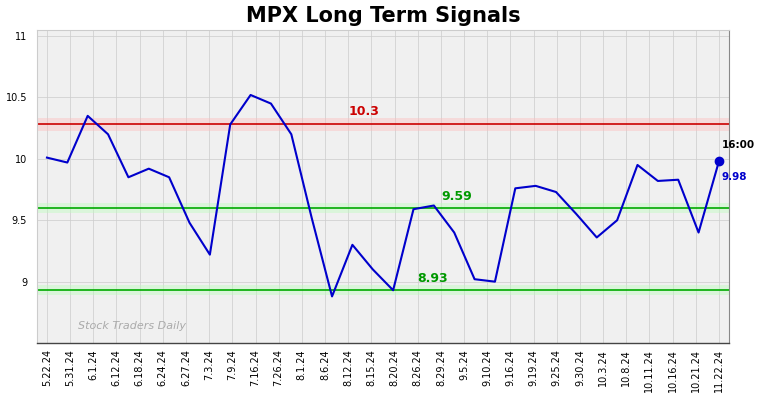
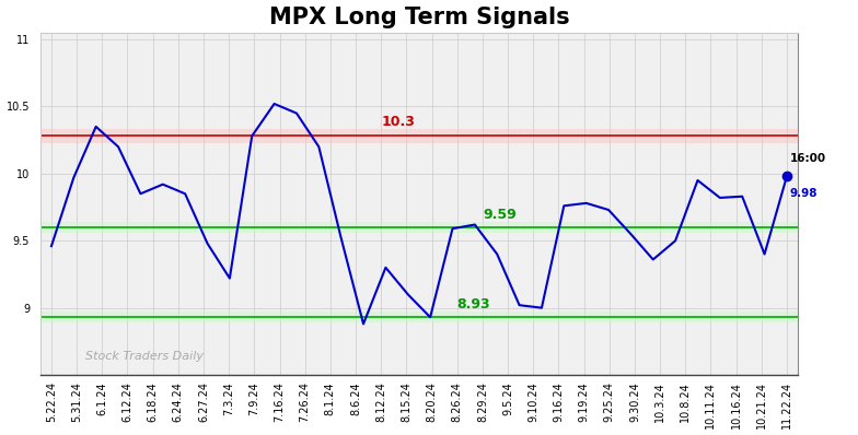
5.22.24: 10.01 -> 9.46
